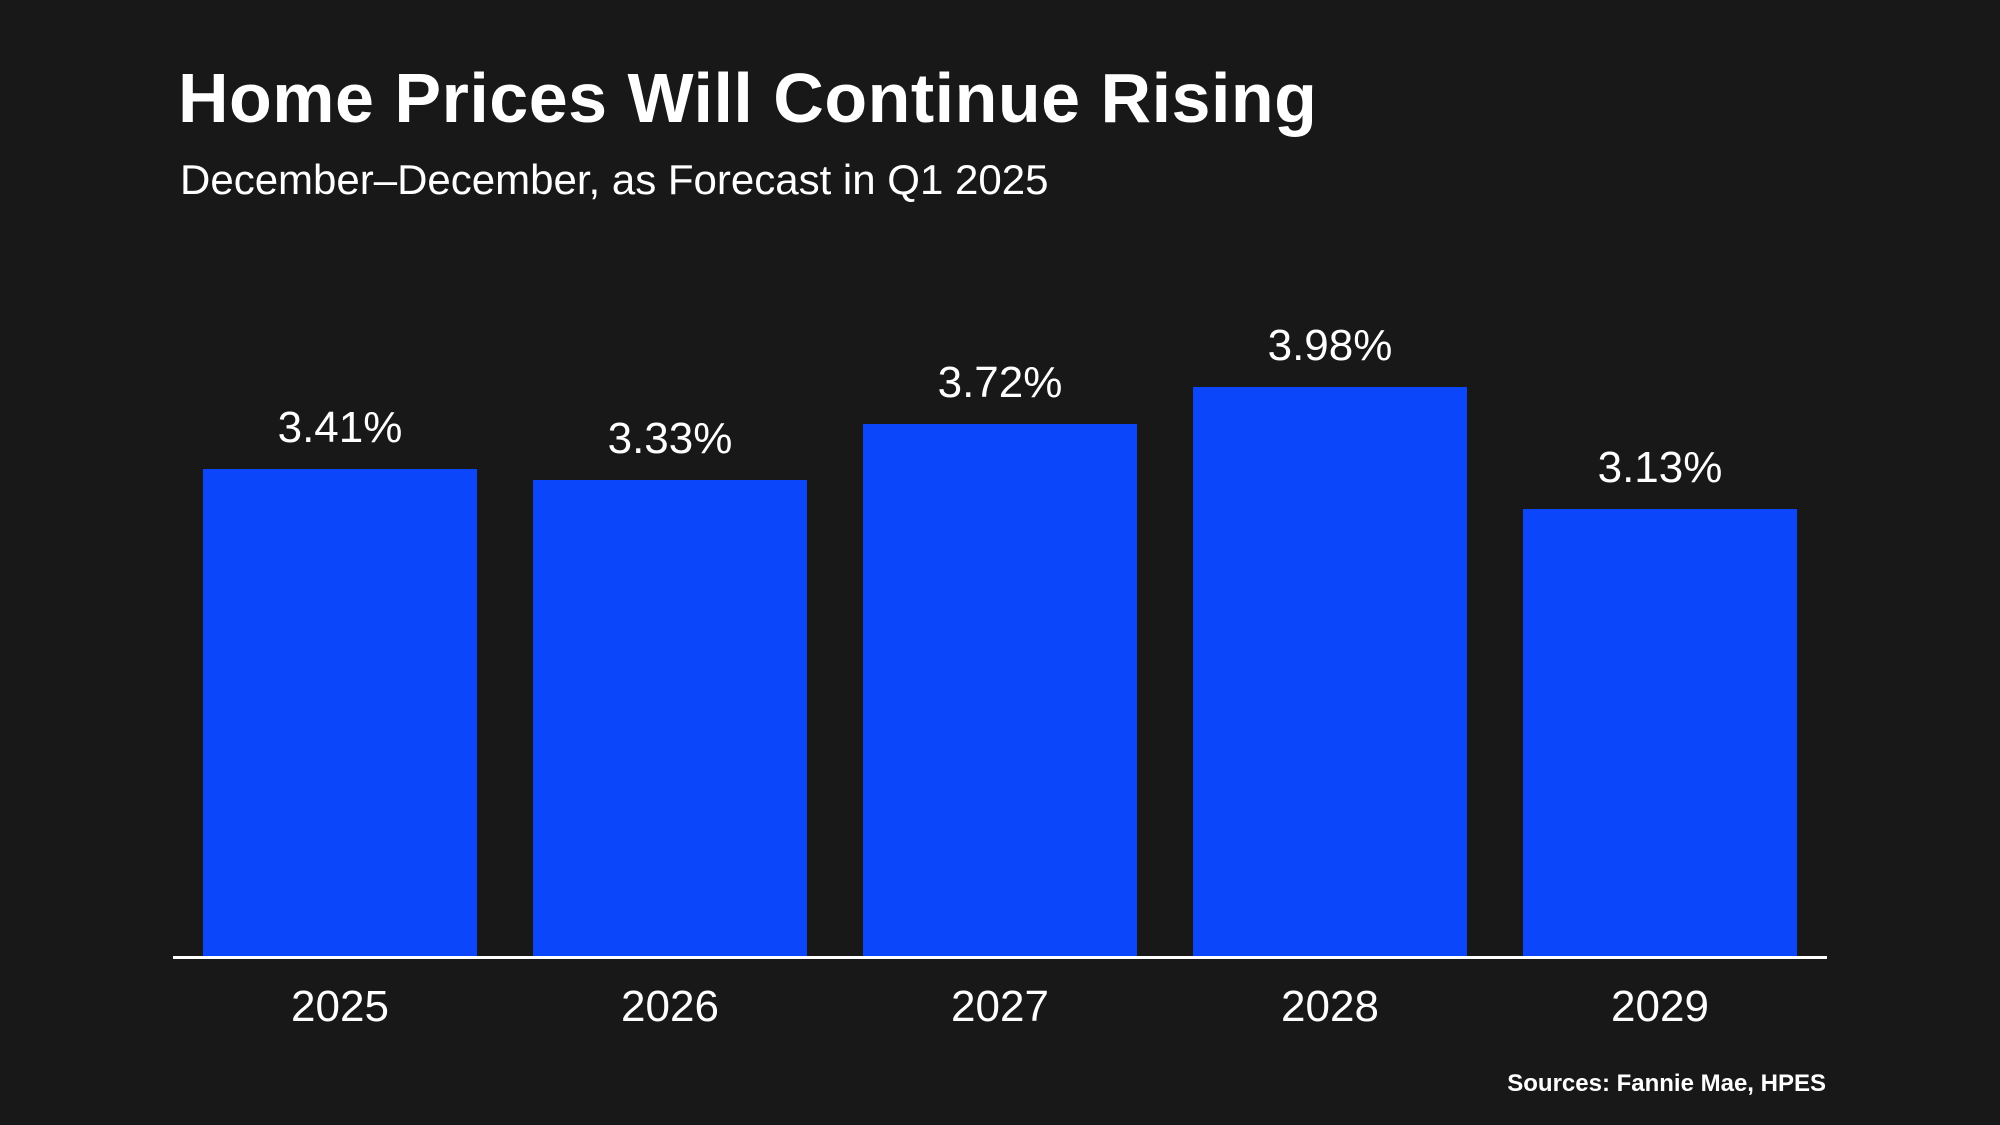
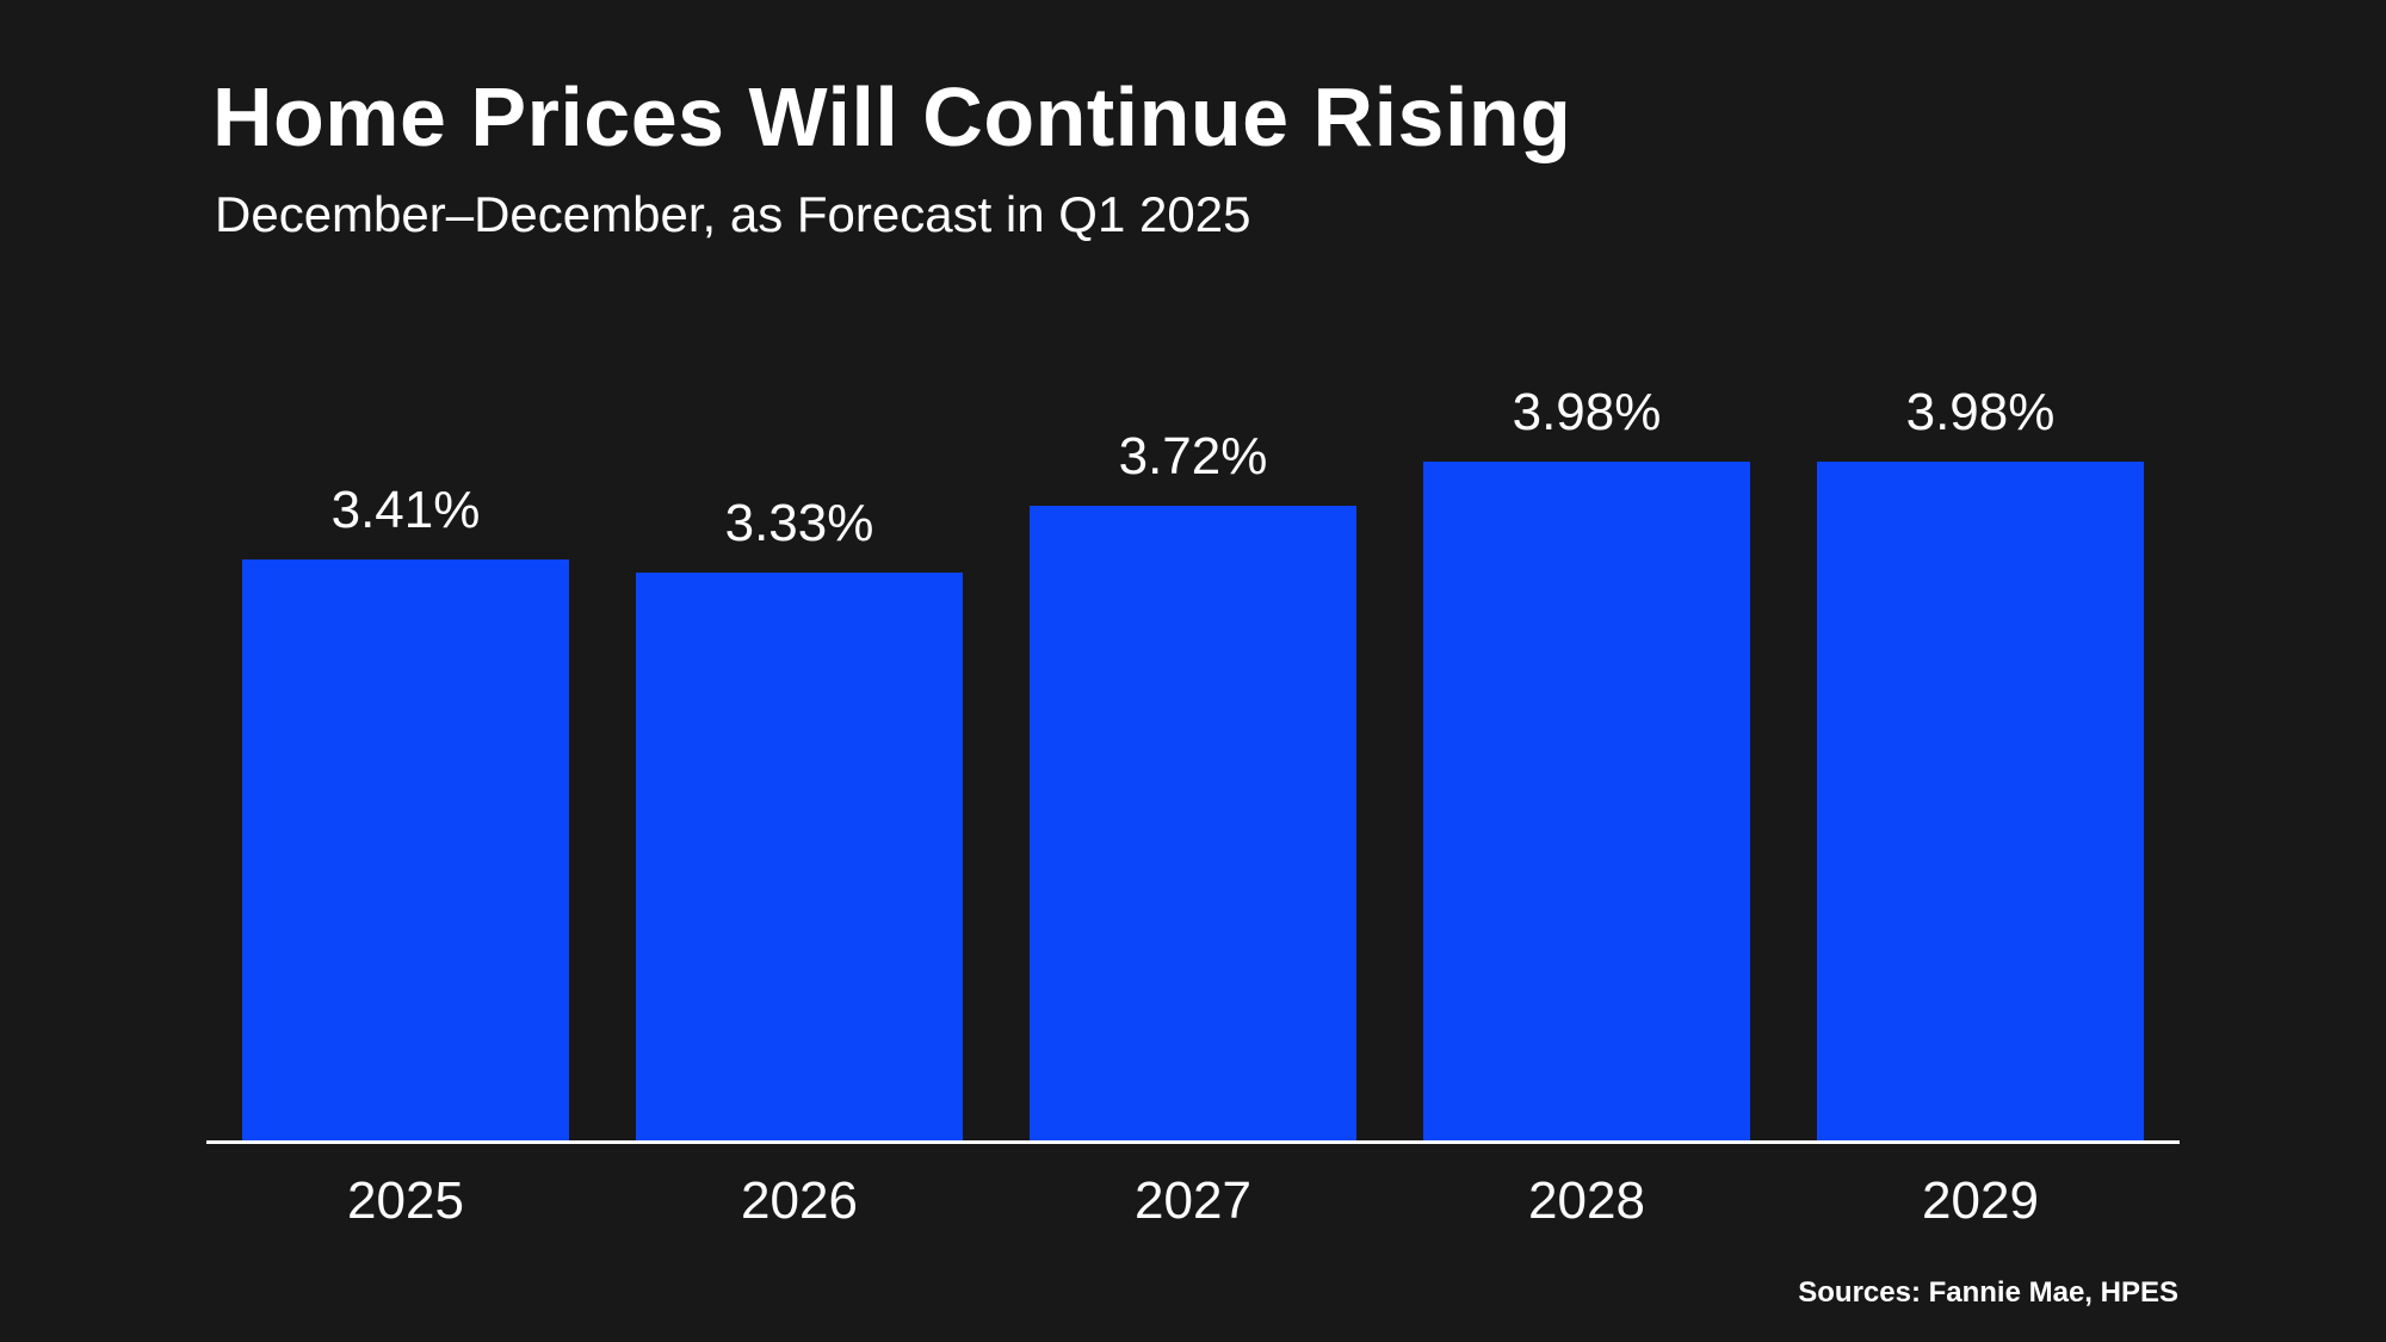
2029: 3.13% -> 3.98%
